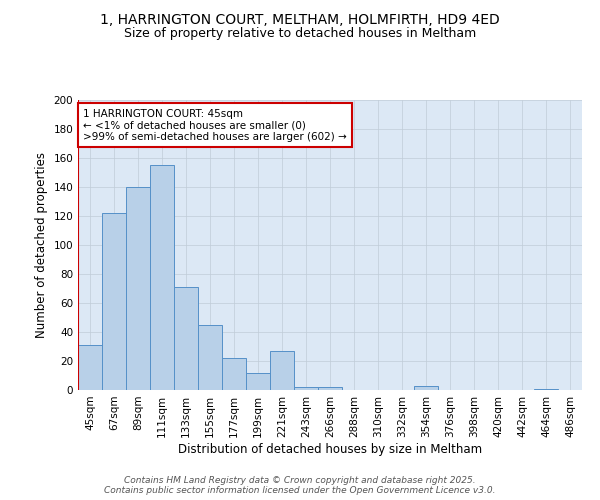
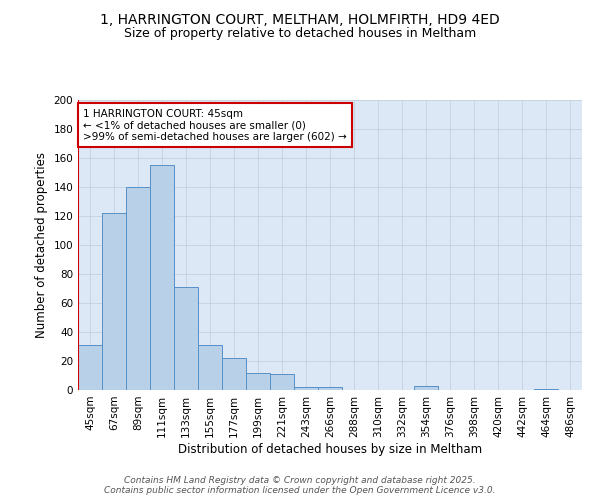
155sqm: 45 -> 31
221sqm: 27 -> 11
